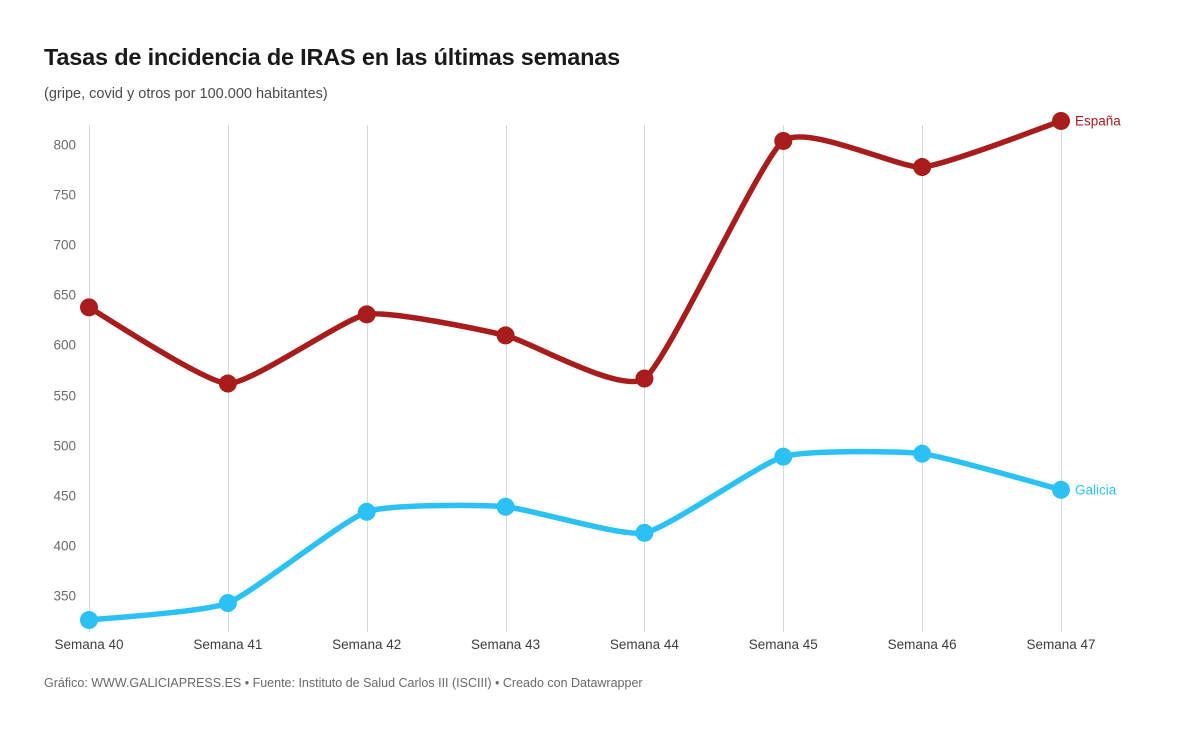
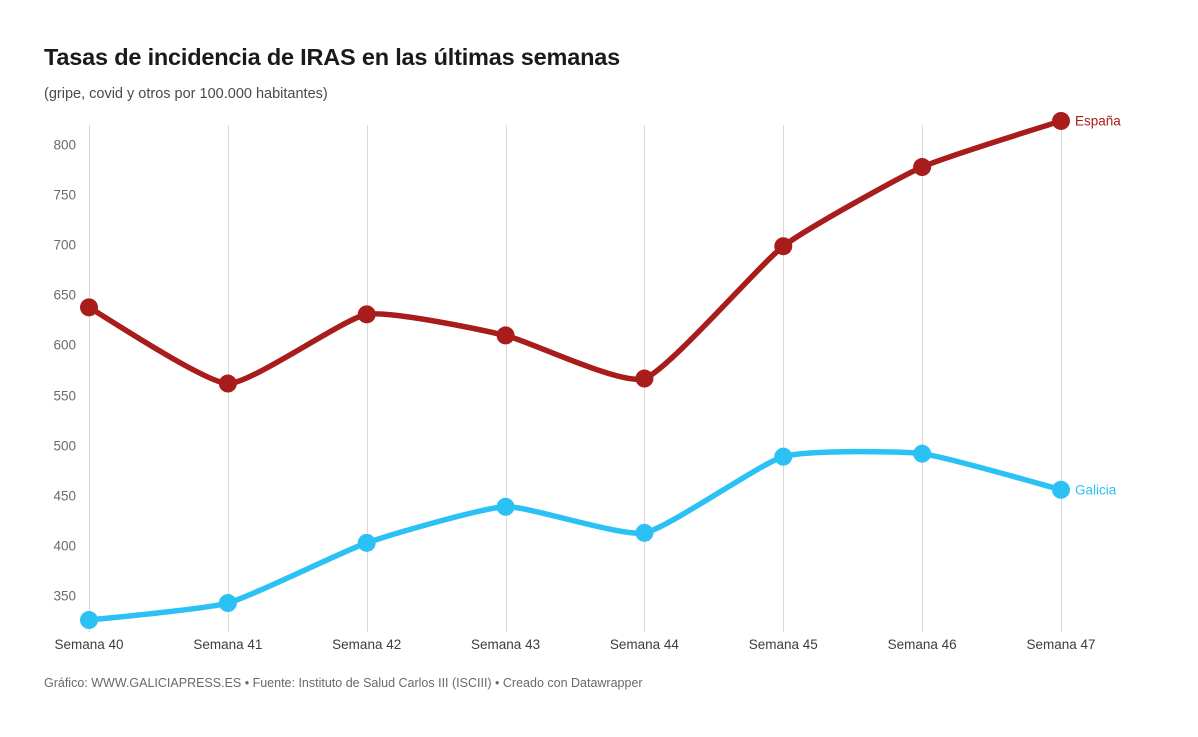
Galicia/Semana 42: 434 -> 403
España/Semana 45: 804 -> 699
